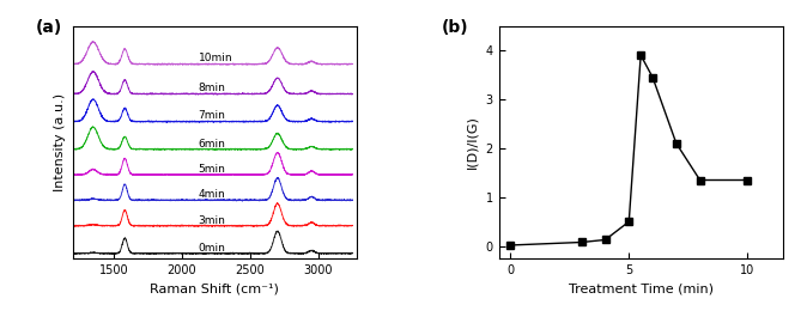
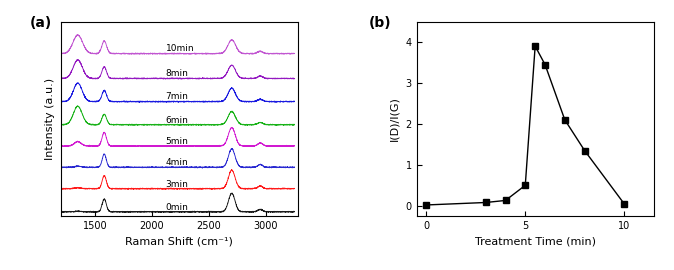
10: 1.35 -> 0.05
